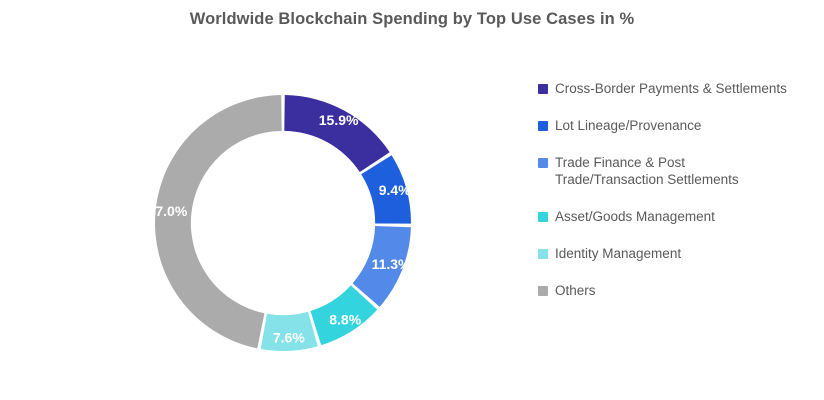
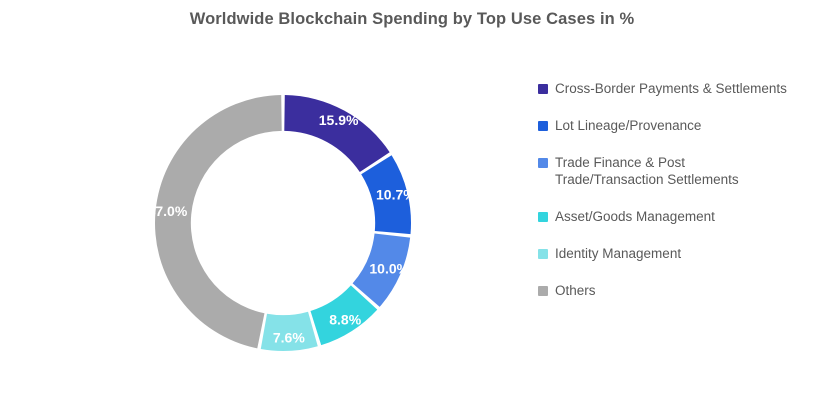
Lot Lineage/Provenance: 9.4% -> 10.7%
Trade Finance & Post Trade/Transaction Settlements: 11.3% -> 10.0%
